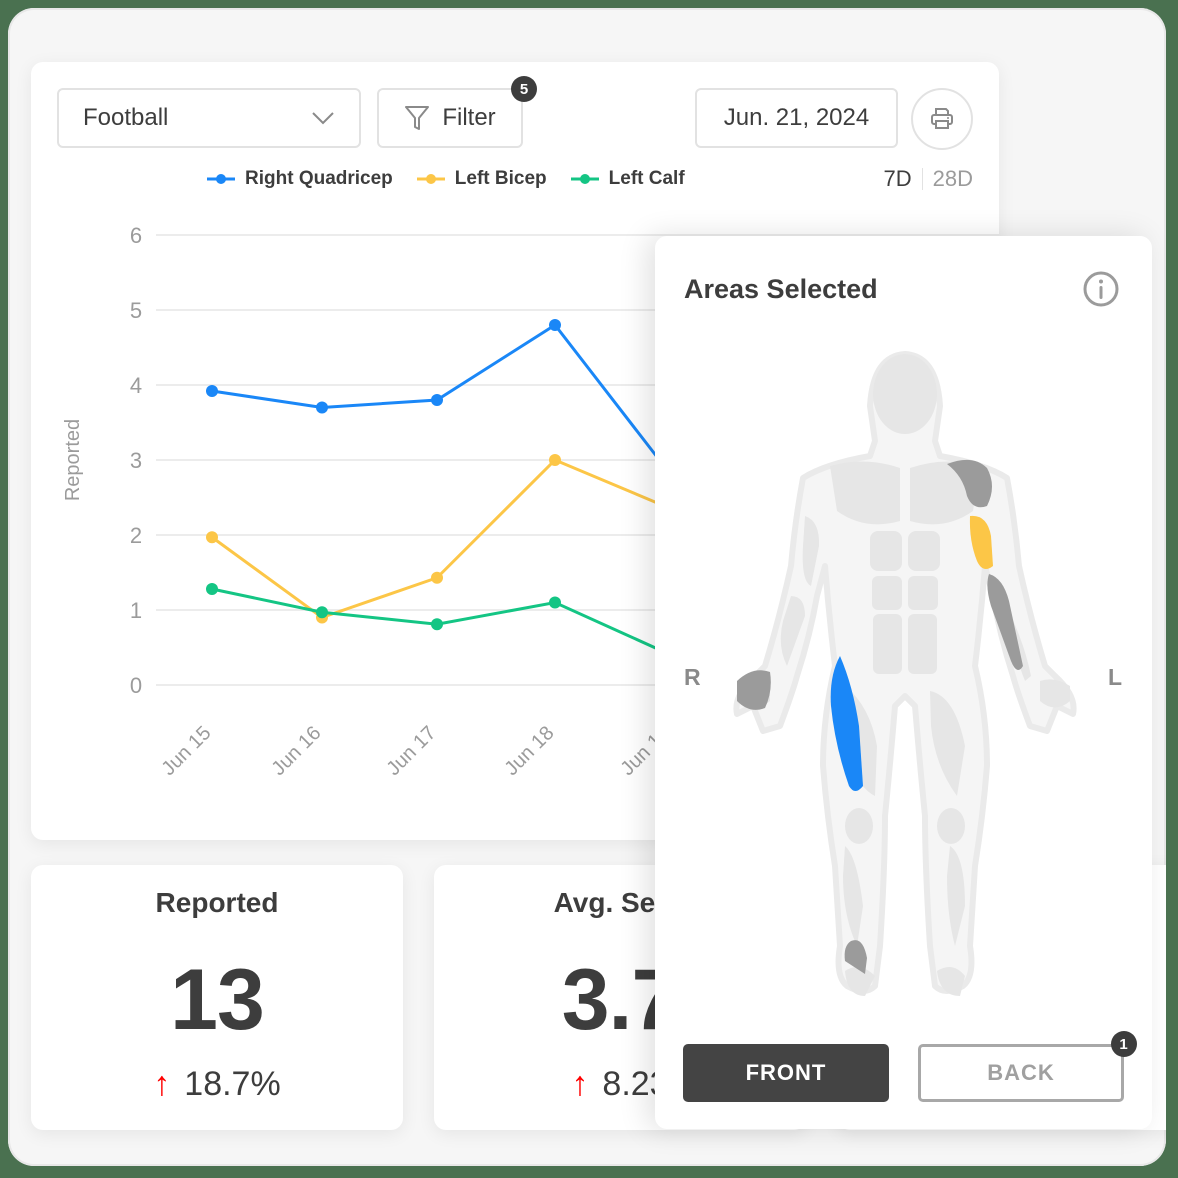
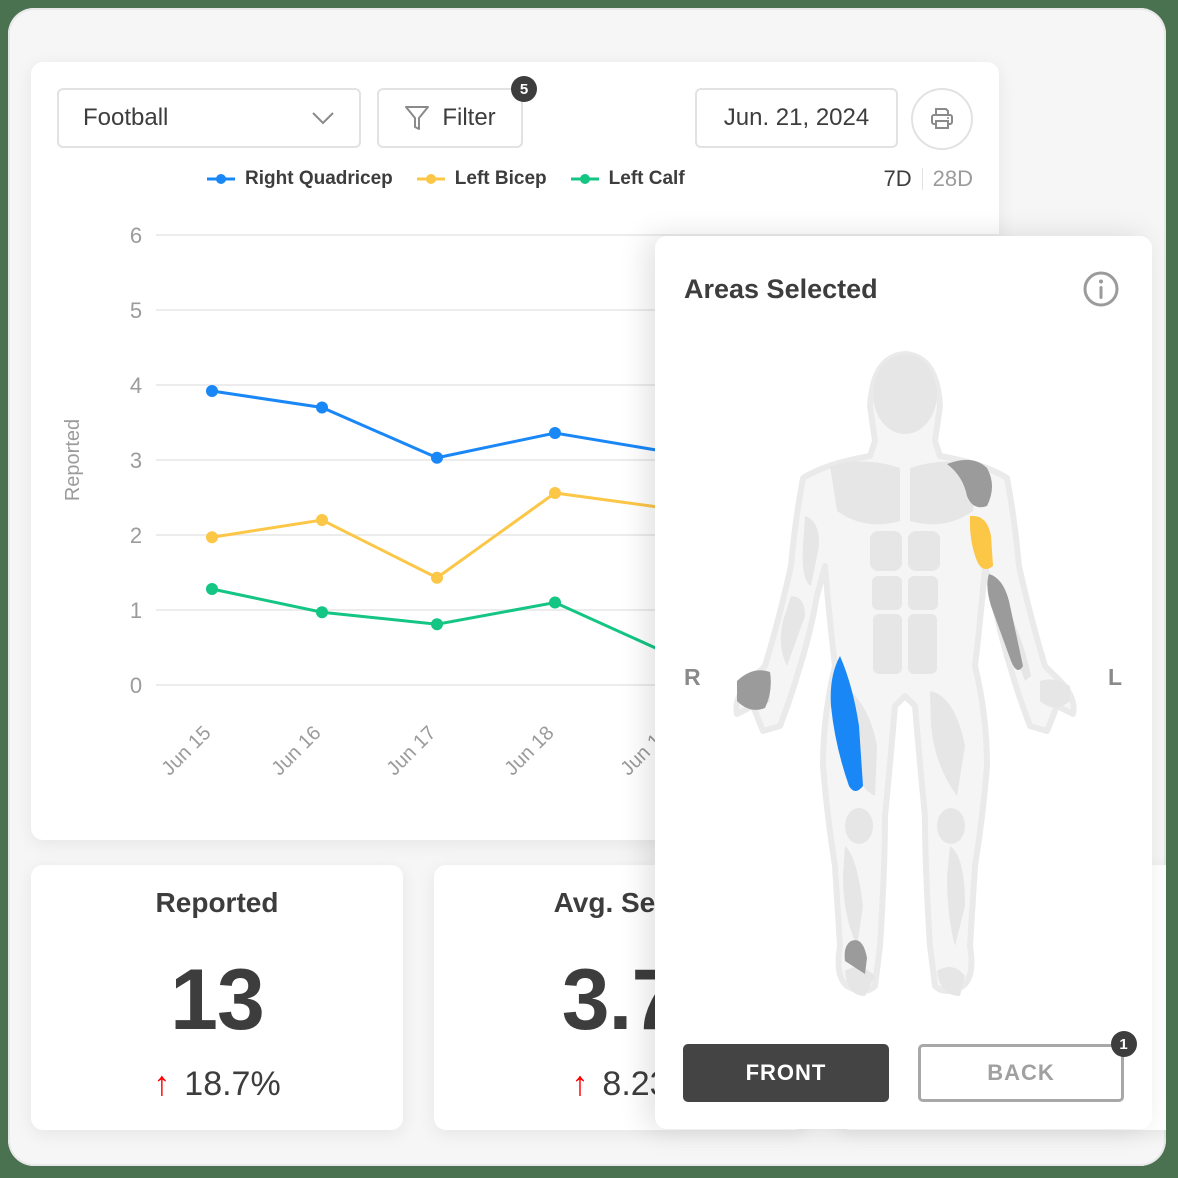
Left Bicep/Jun 16: 0.9 -> 2.2
Right Quadricep/Jun 17: 3.8 -> 3.0
Right Quadricep/Jun 18: 4.8 -> 3.4
Left Bicep/Jun 18: 3.0 -> 2.6
Right Quadricep/Jun 19: 2.8 -> 3.1
